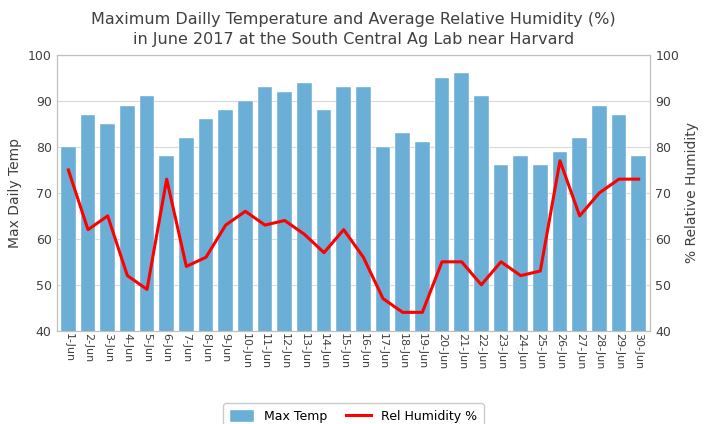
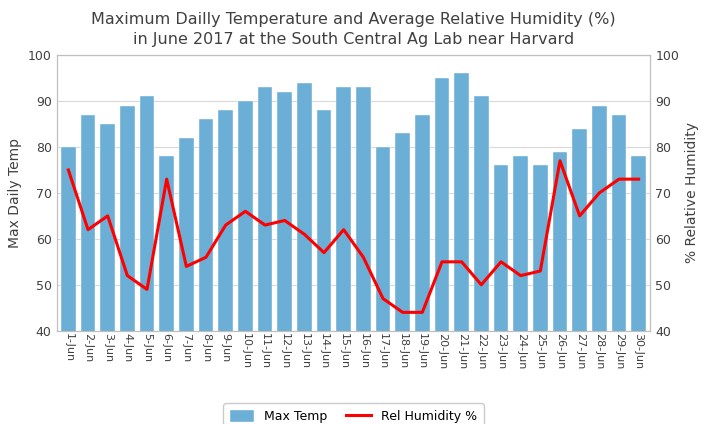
Max Temp/19-Jun: 81 -> 87
Max Temp/27-Jun: 82 -> 84
